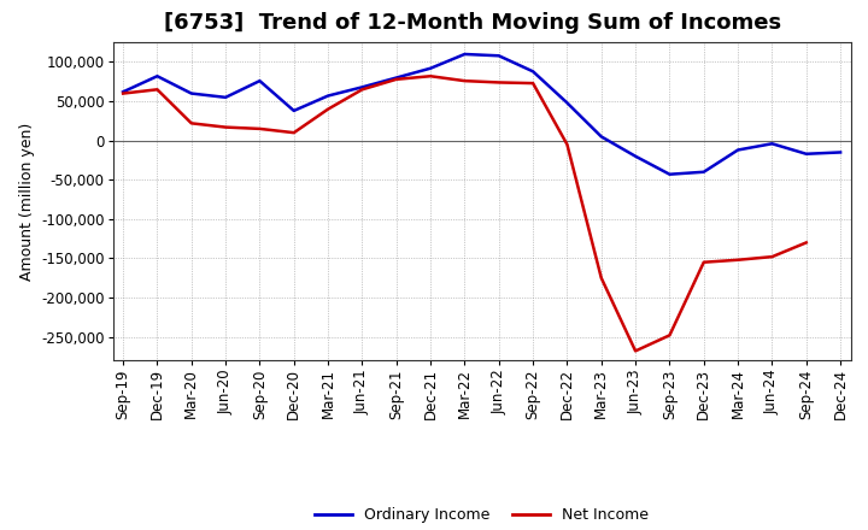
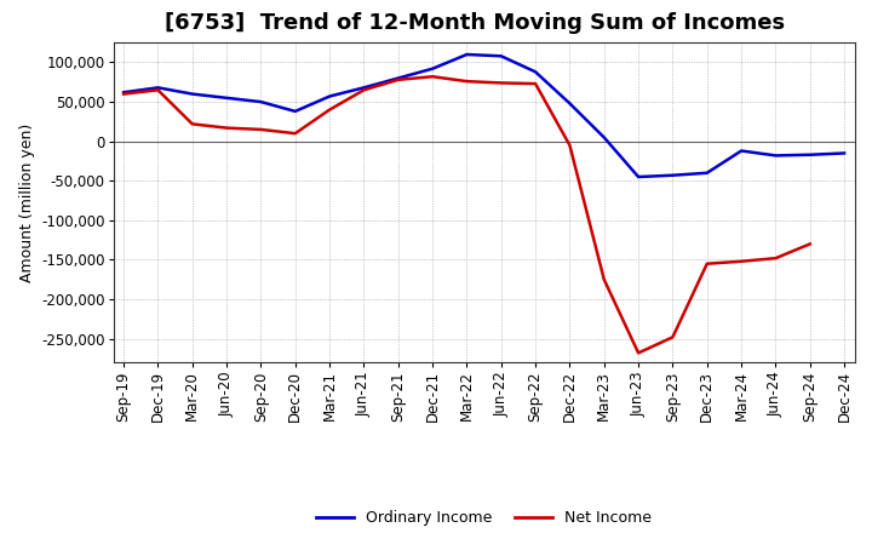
Ordinary Income/Dec-19: 82,000 -> 68,000
Ordinary Income/Sep-20: 76,000 -> 50,000
Ordinary Income/Jun-23: -20,000 -> -45,000
Ordinary Income/Jun-24: -4,000 -> -18,000
